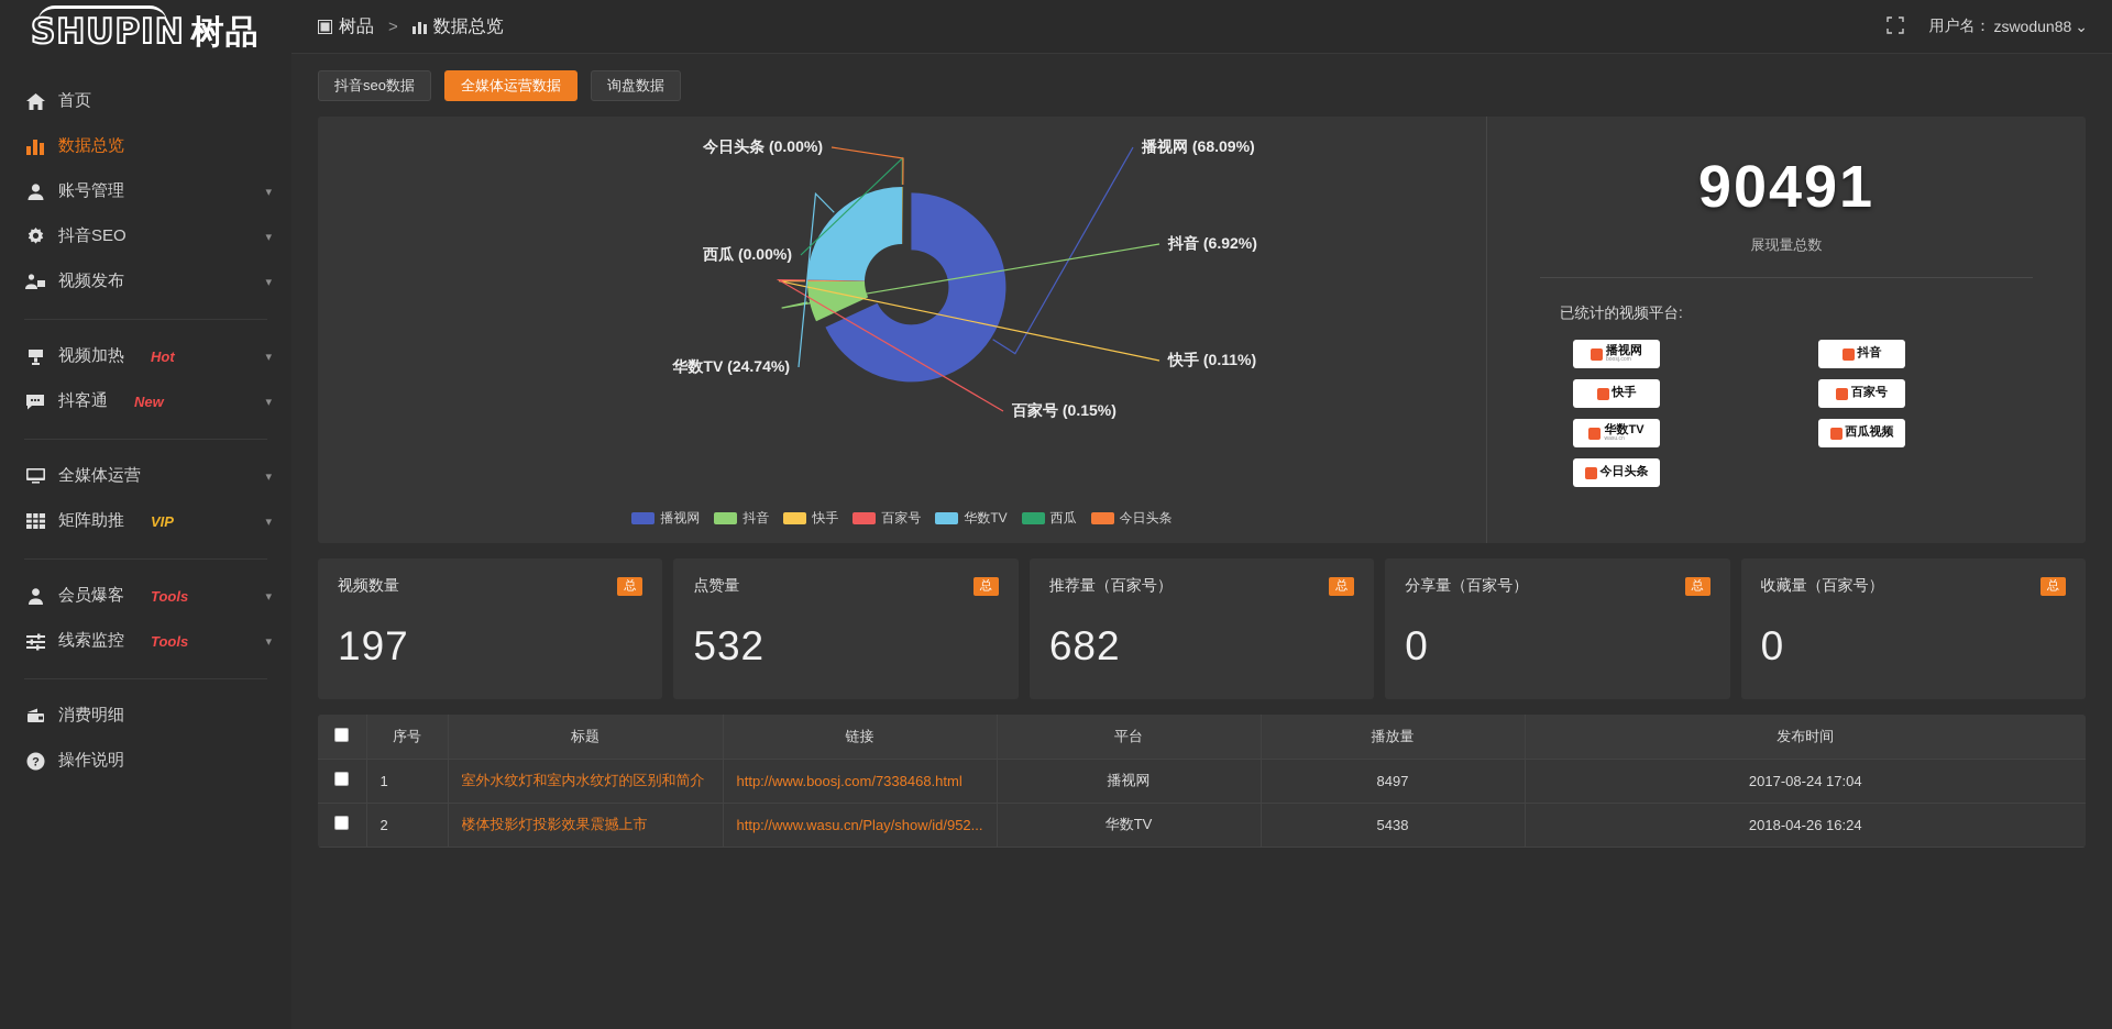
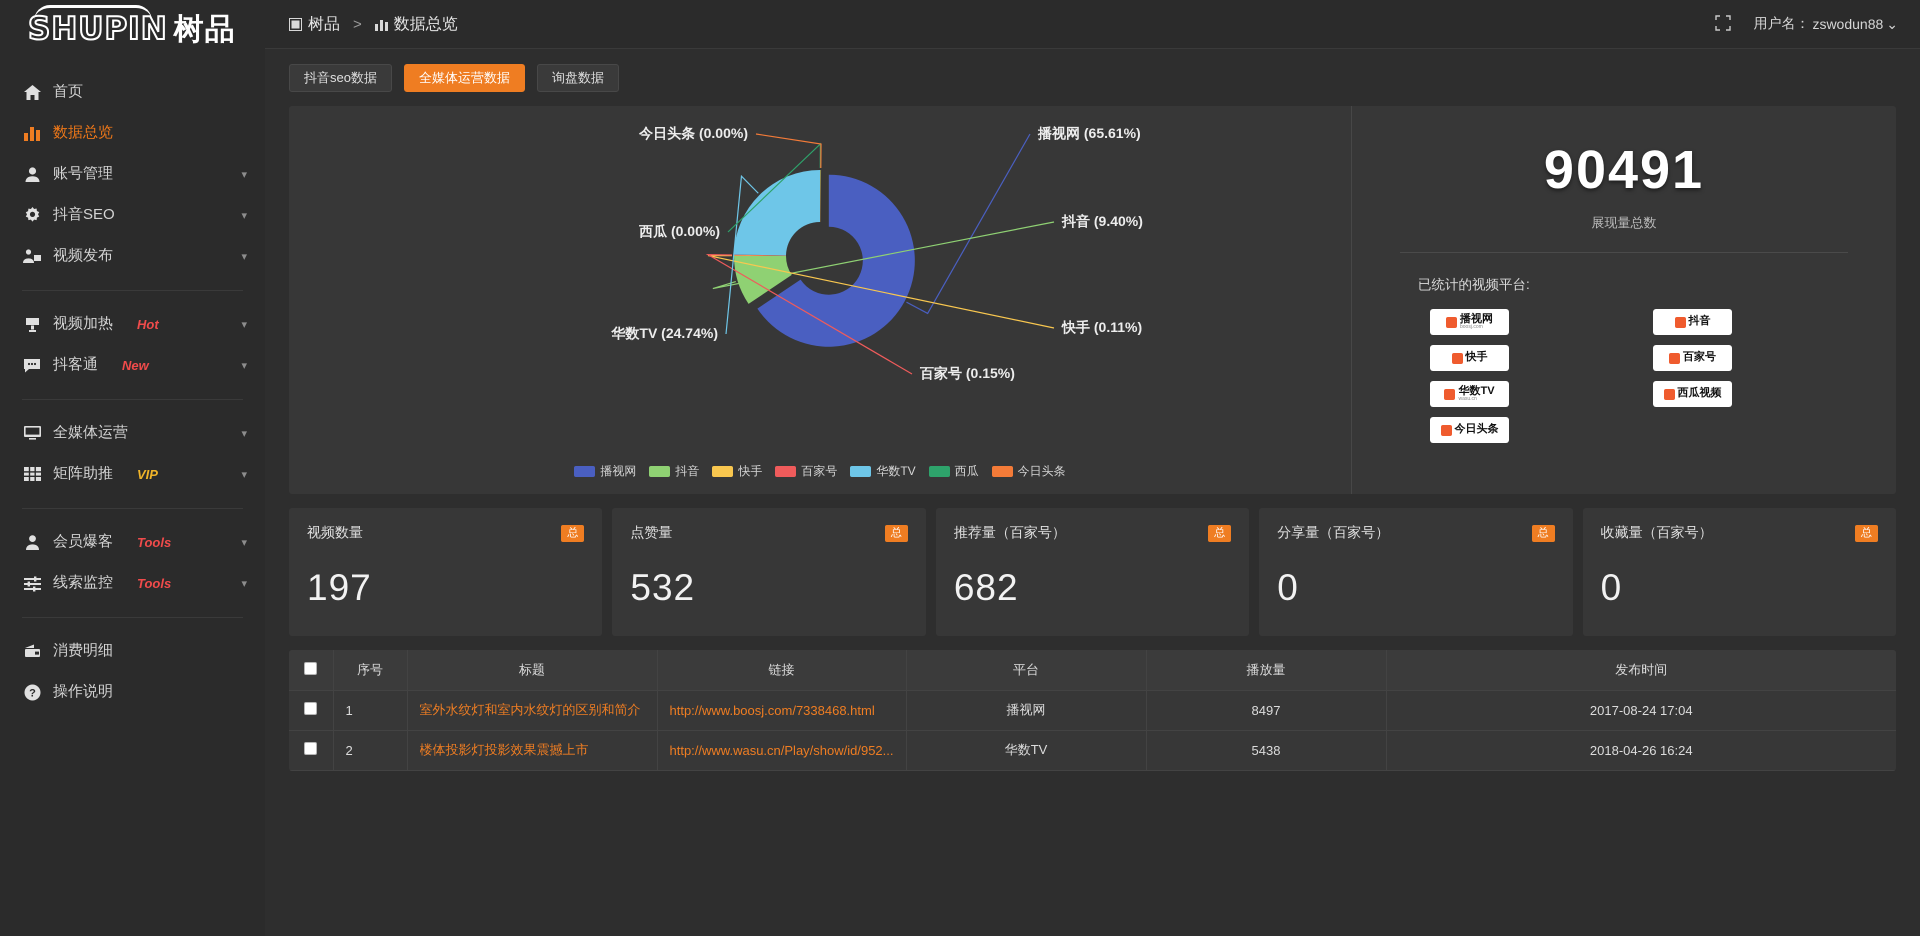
播视网: 68.09% -> 65.61%
抖音: 6.92% -> 9.40%
